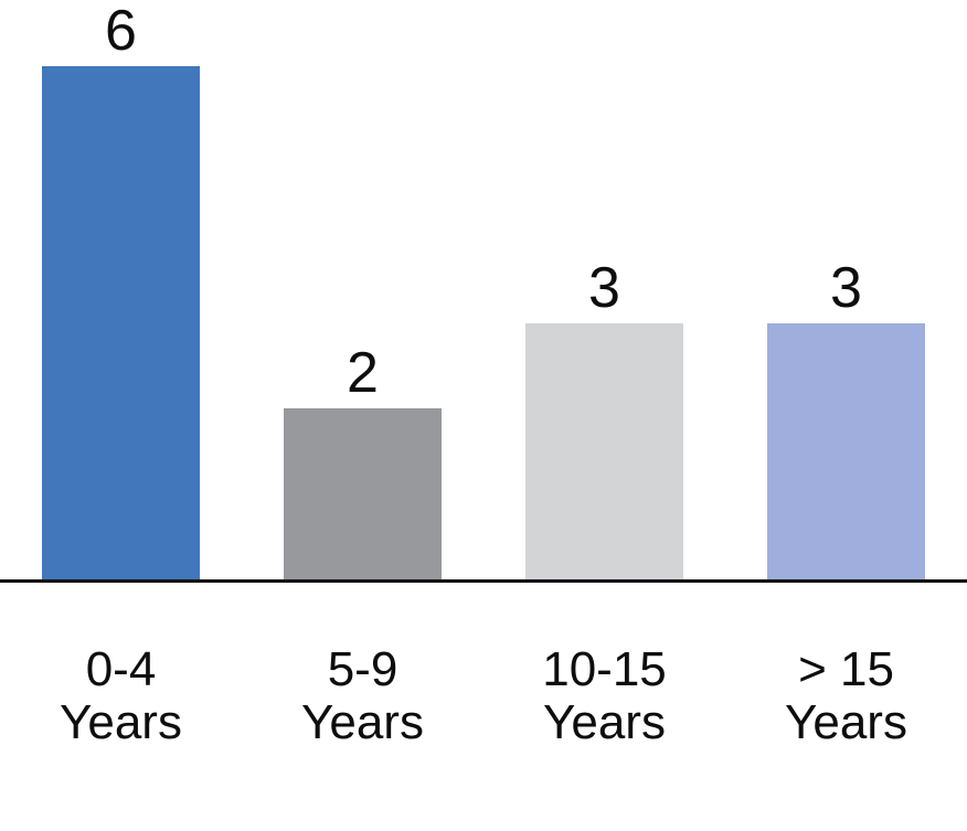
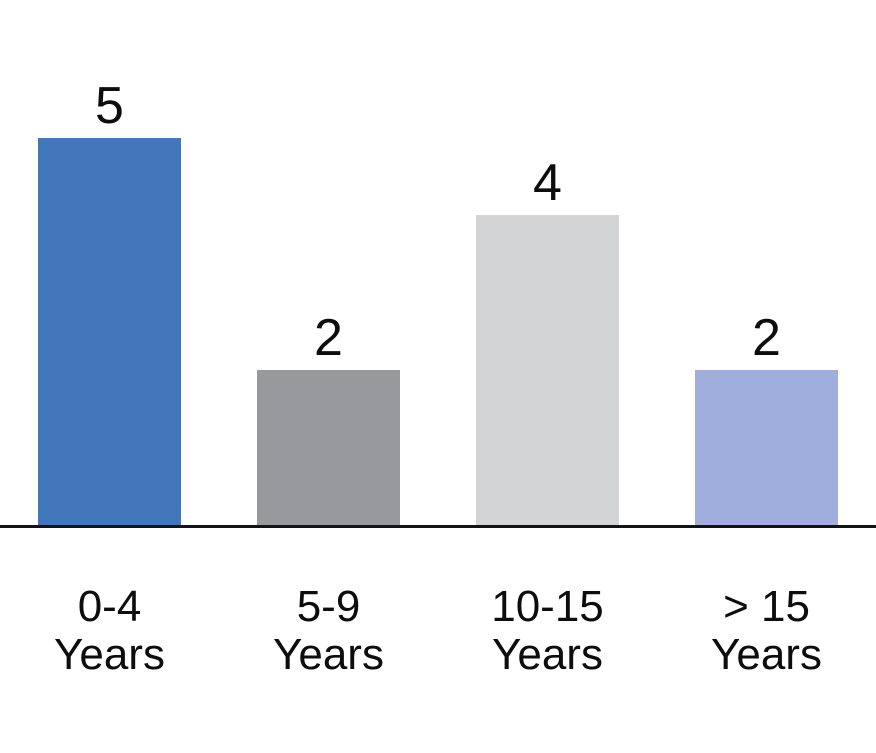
0-4 Years: 6 -> 5
10-15 Years: 3 -> 4
> 15 Years: 3 -> 2
